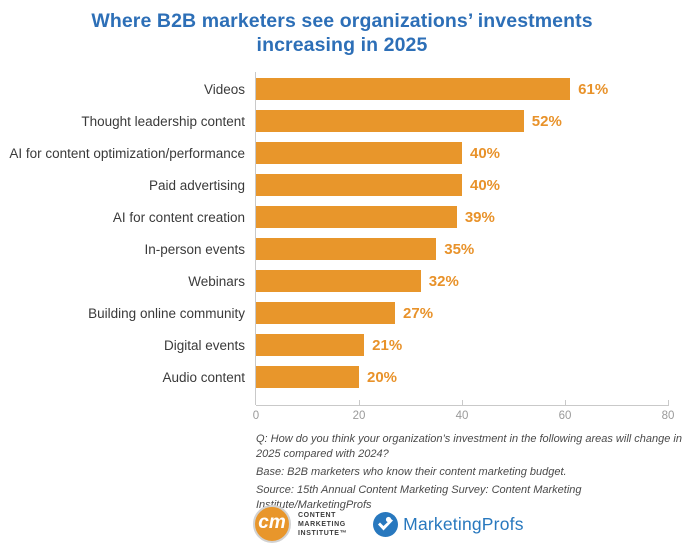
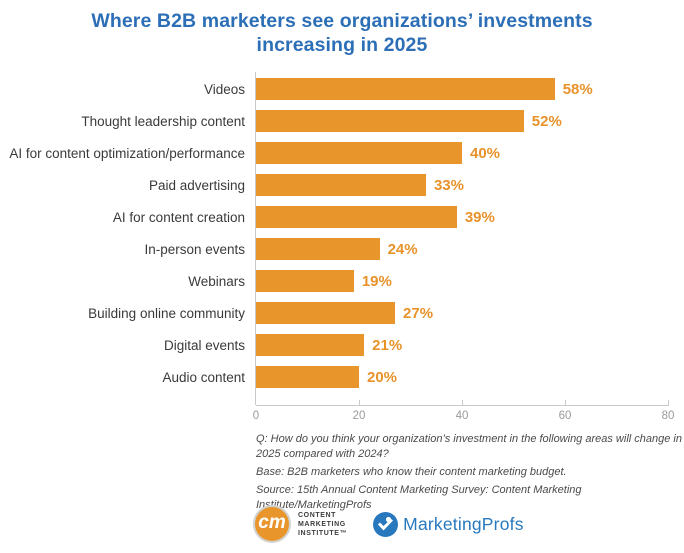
Videos: 61% -> 58%
Paid advertising: 40% -> 33%
In-person events: 35% -> 24%
Webinars: 32% -> 19%
